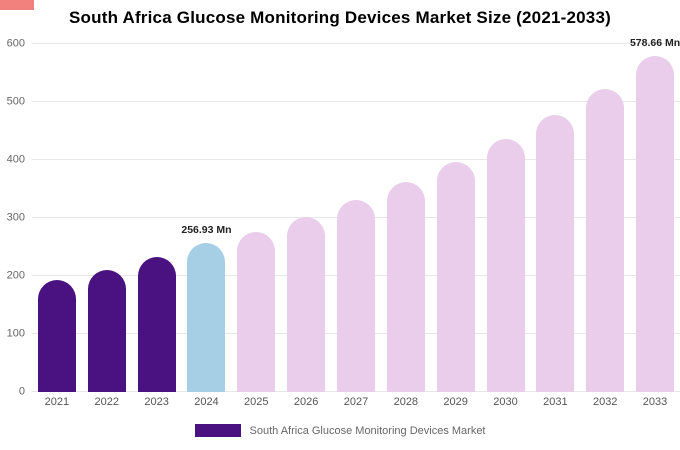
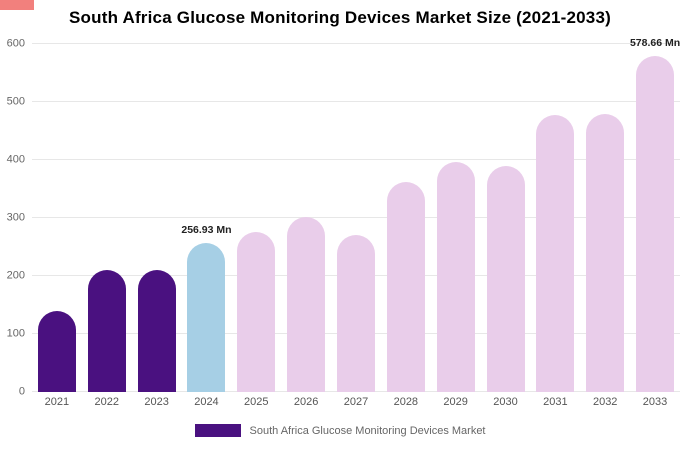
2021: 190 -> 140
2023: 230 -> 210
2027: 330 -> 270
2030: 440 -> 390
2032: 520 -> 480
